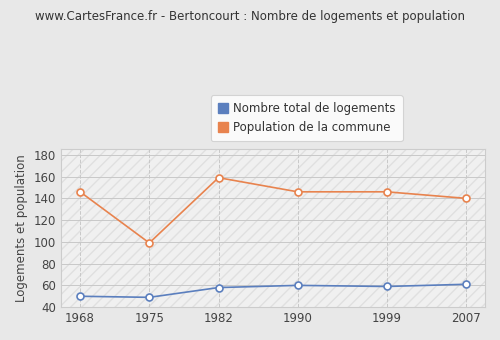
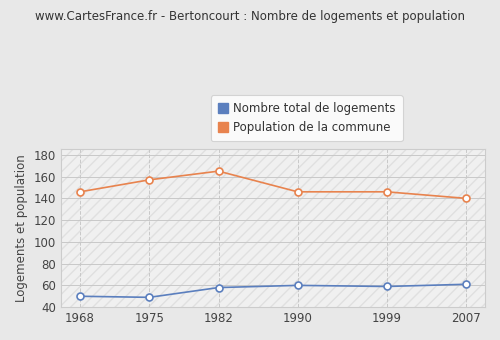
Population de la commune/1975: 99 -> 157
Population de la commune/1982: 159 -> 165
